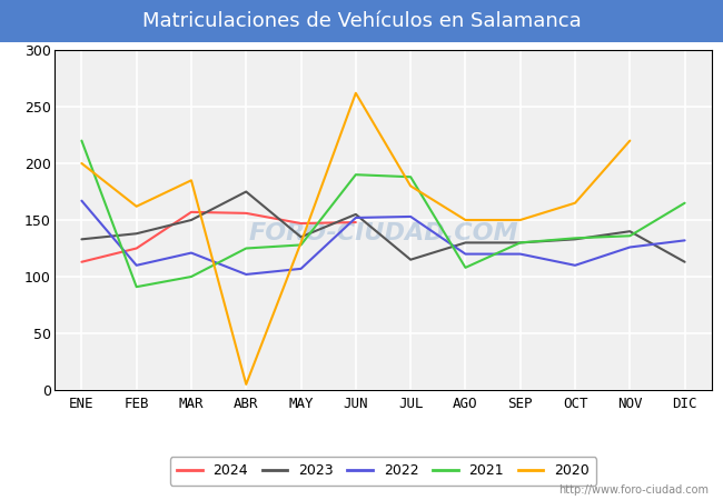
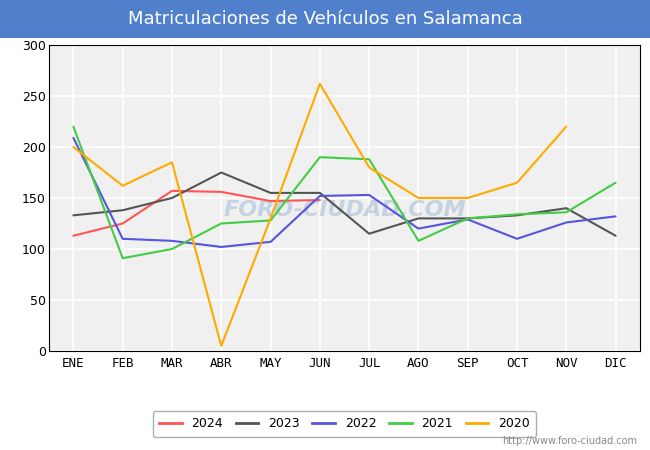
2022/ENE: 167 -> 209
2022/MAR: 121 -> 108
2023/MAY: 135 -> 155
2022/SEP: 120 -> 129
